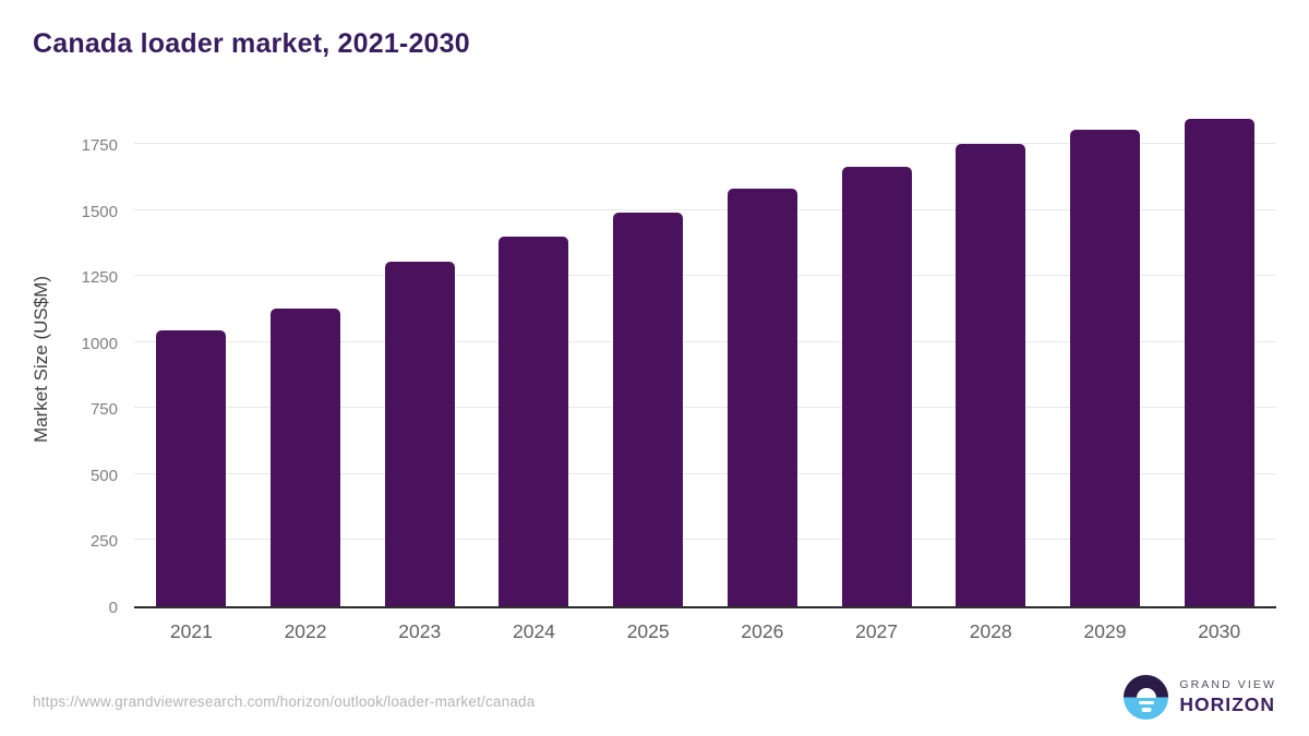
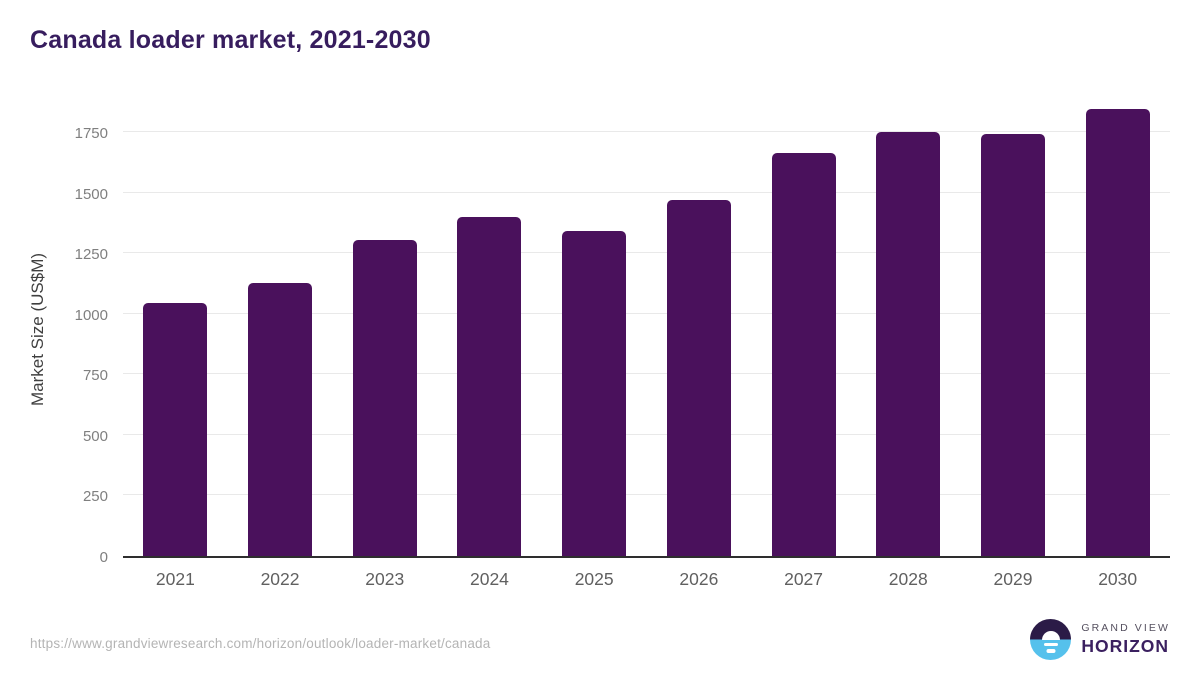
2025: 1490 -> 1340
2026: 1580 -> 1470
2029: 1800 -> 1740
